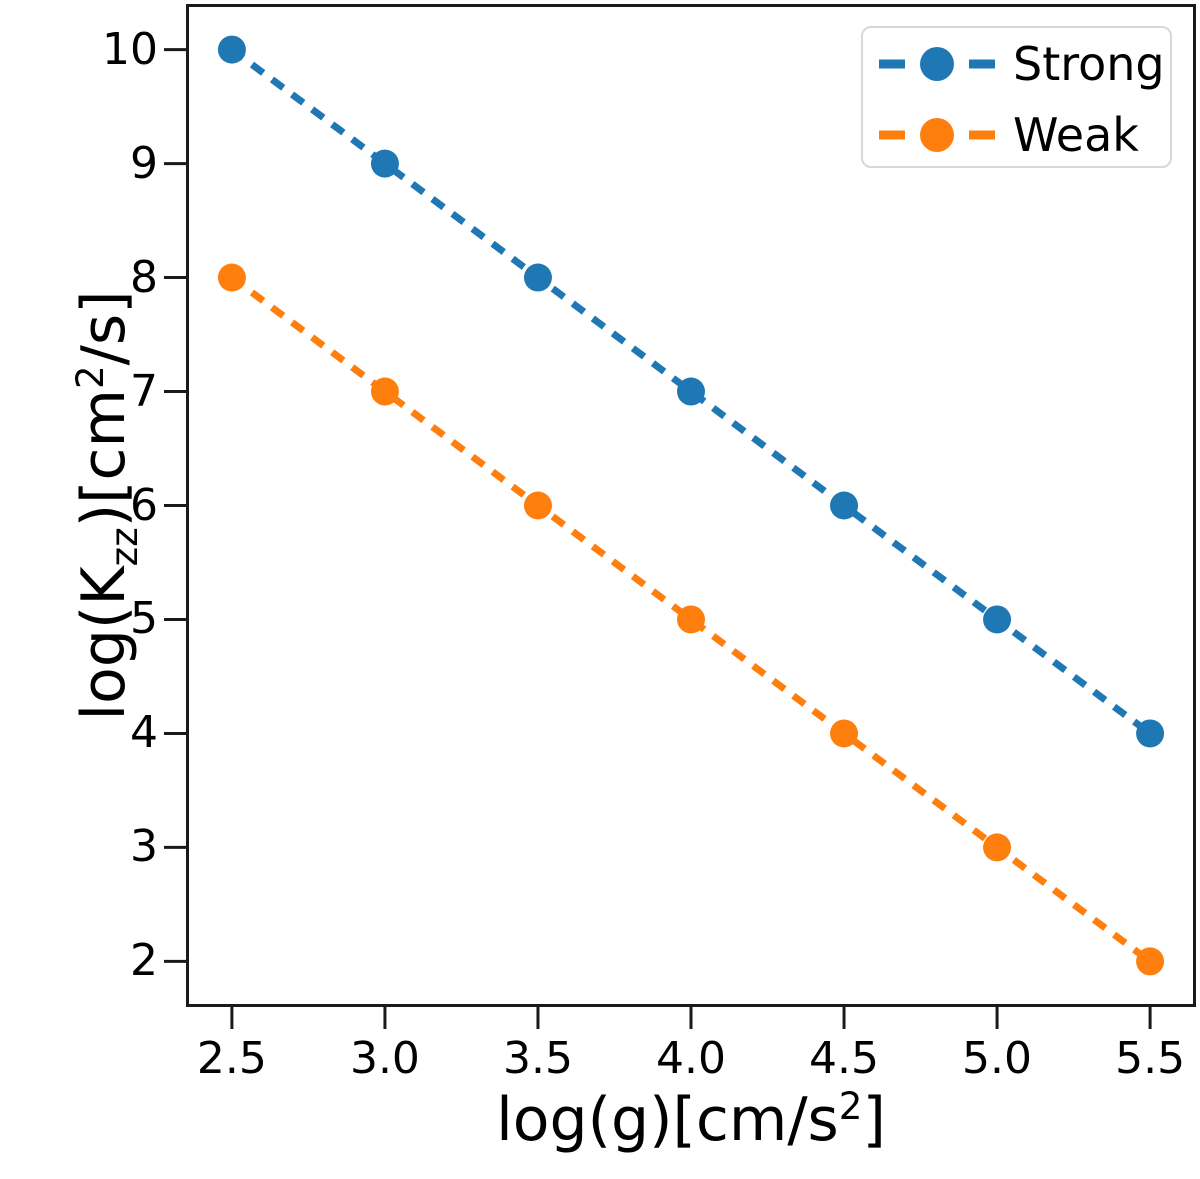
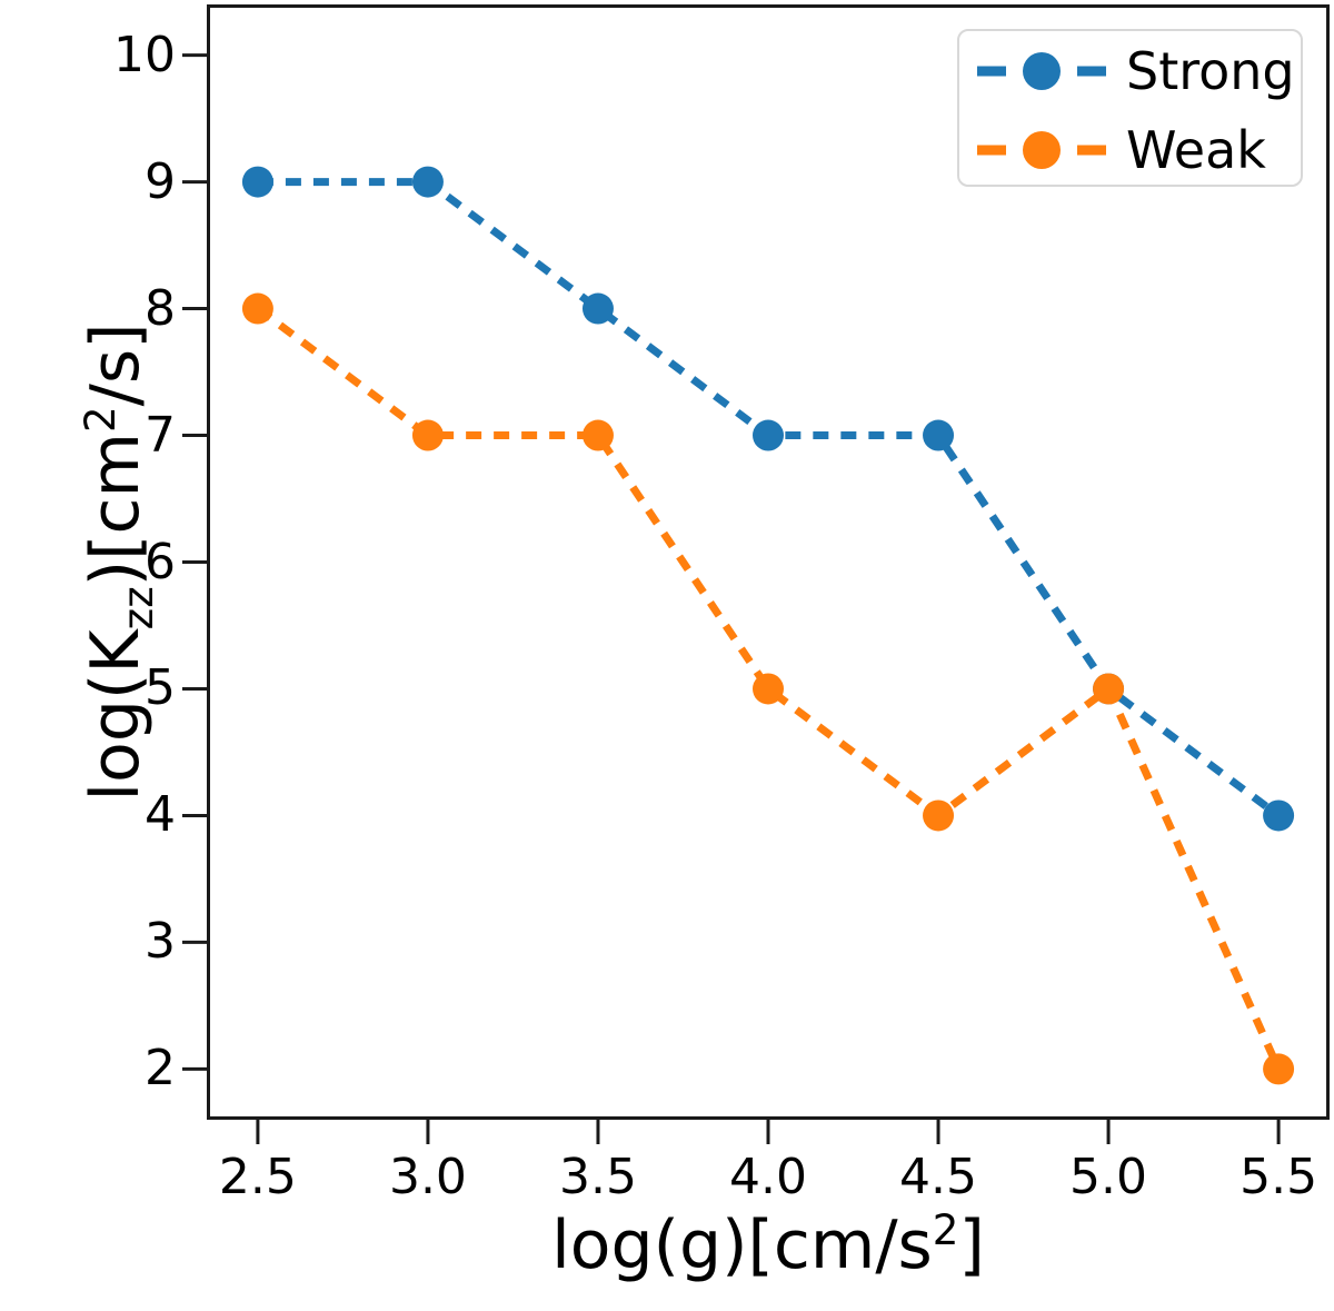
Strong/2.5: 10 -> 9
Weak/3.5: 6 -> 7
Strong/4.5: 6 -> 7
Weak/5.0: 3 -> 5
